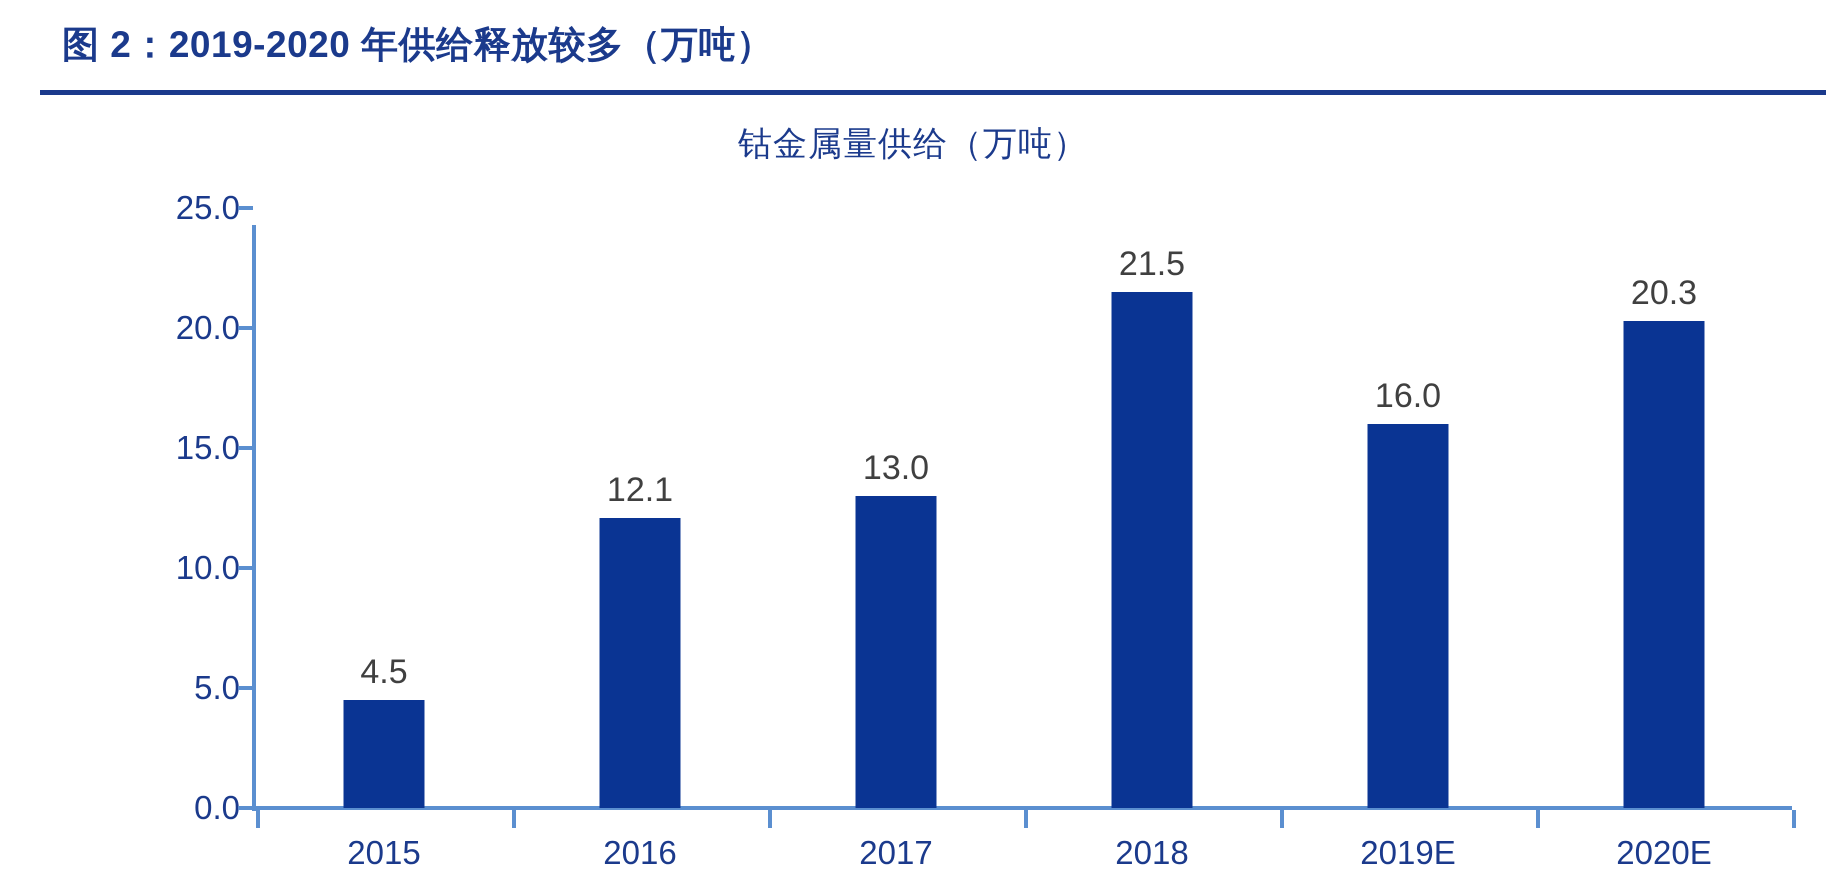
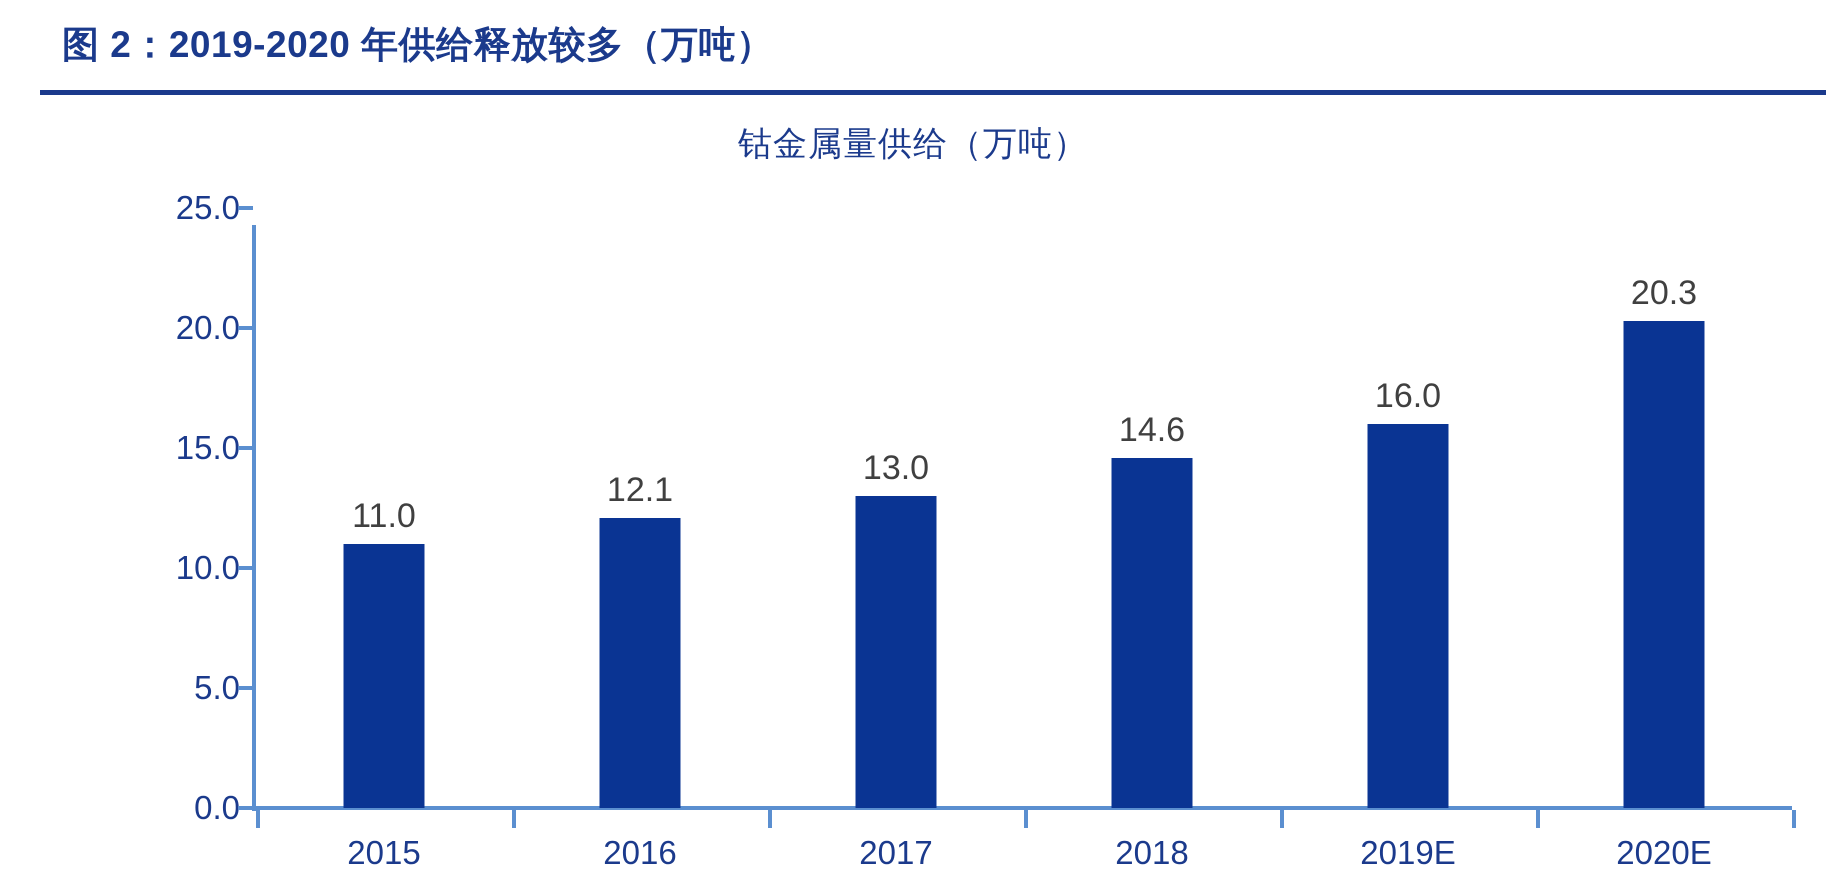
2015: 4.5 -> 11.0
2018: 21.5 -> 14.6
